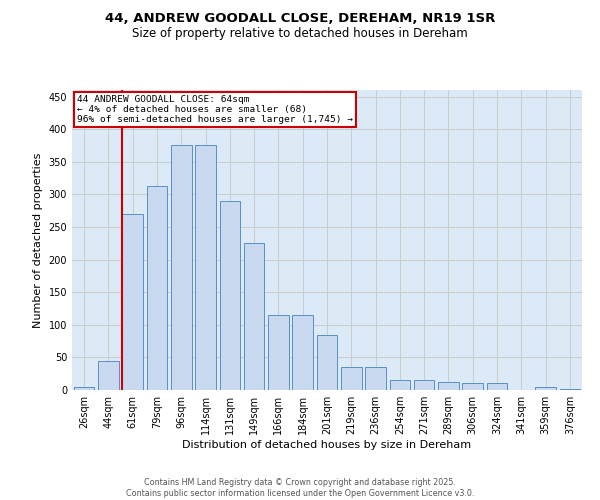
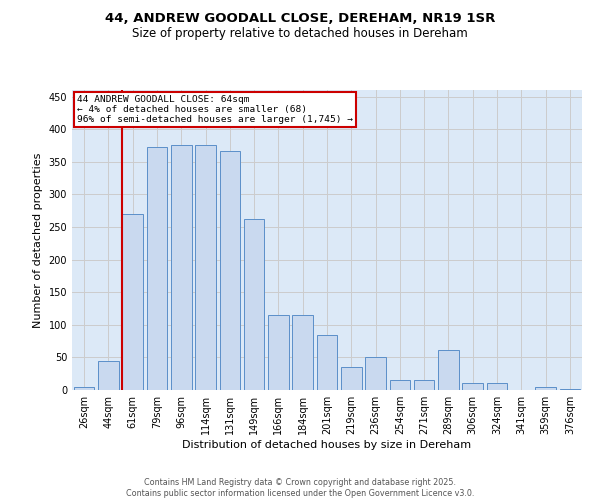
79sqm: 313 -> 372
131sqm: 290 -> 366
149sqm: 225 -> 262
236sqm: 35 -> 50
289sqm: 13 -> 62
